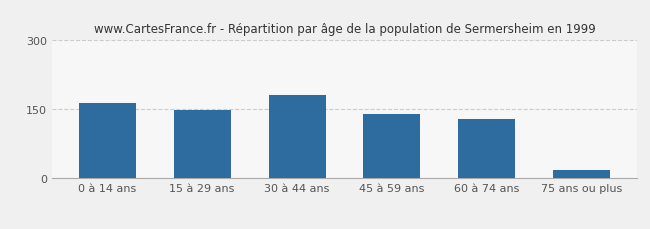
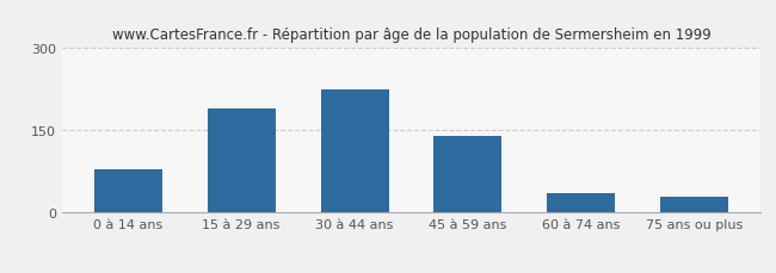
0 à 14 ans: 163 -> 80
15 à 29 ans: 148 -> 190
30 à 44 ans: 182 -> 225
60 à 74 ans: 130 -> 35
75 ans ou plus: 18 -> 30
